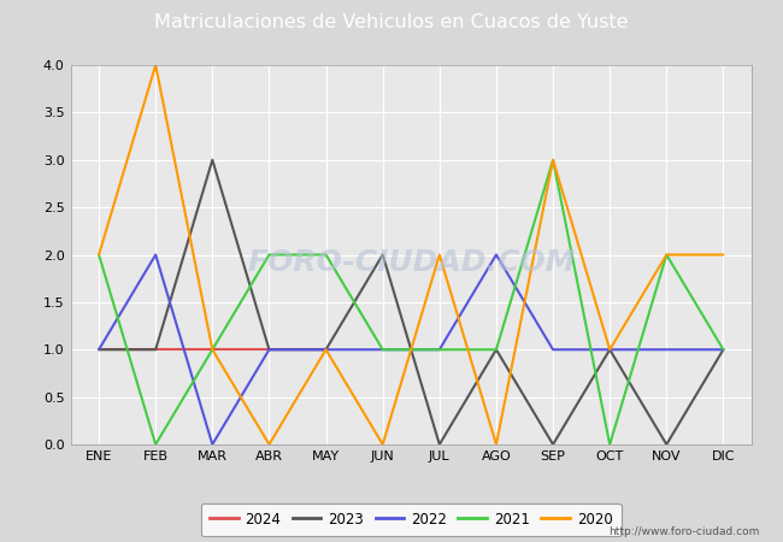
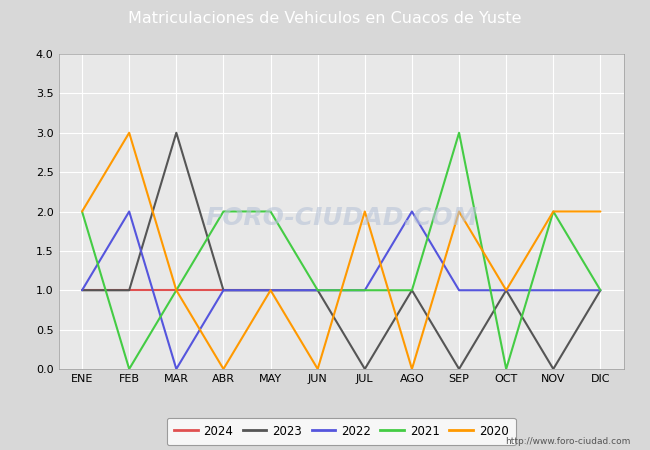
2020/FEB: 4 -> 3
2023/JUN: 2 -> 1
2020/SEP: 3 -> 2
